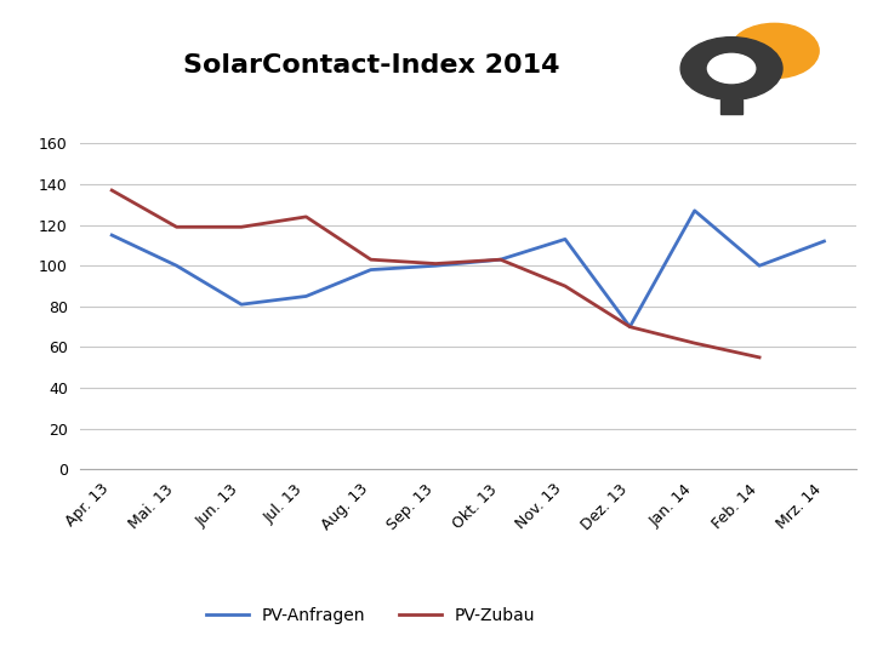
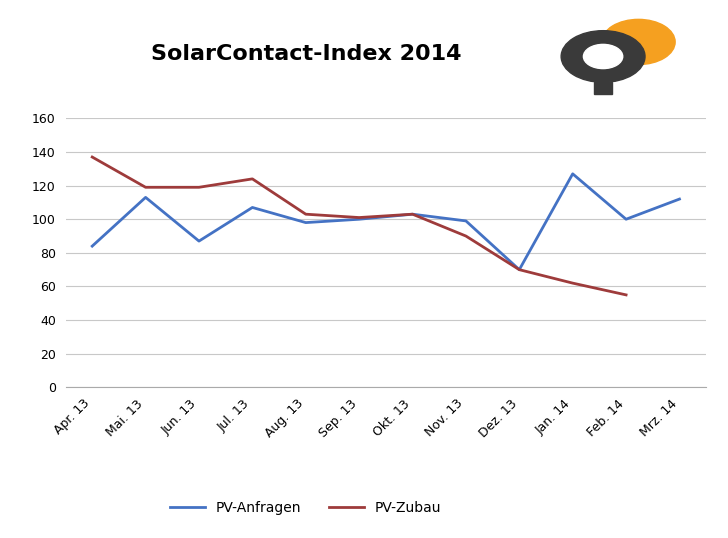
PV-Anfragen/Apr. 13: 115 -> 84
PV-Anfragen/Mai. 13: 100 -> 113
PV-Anfragen/Jun. 13: 81 -> 87
PV-Anfragen/Jul. 13: 85 -> 107
PV-Anfragen/Nov. 13: 113 -> 99
